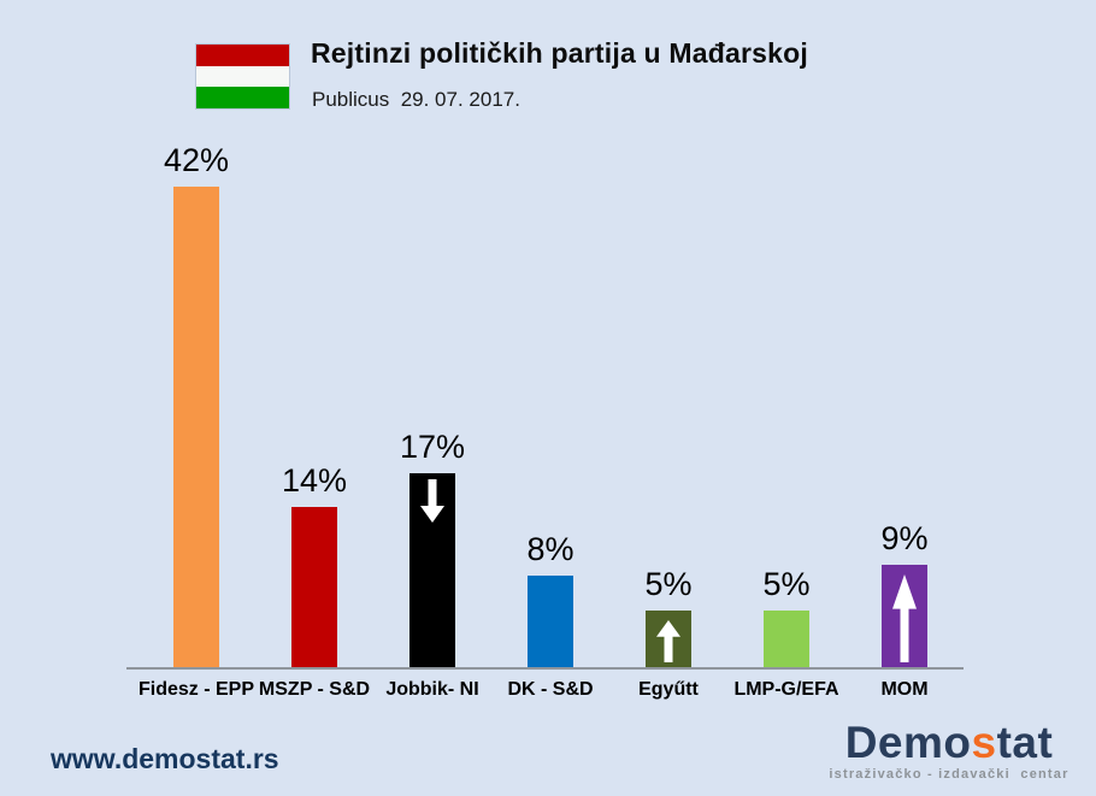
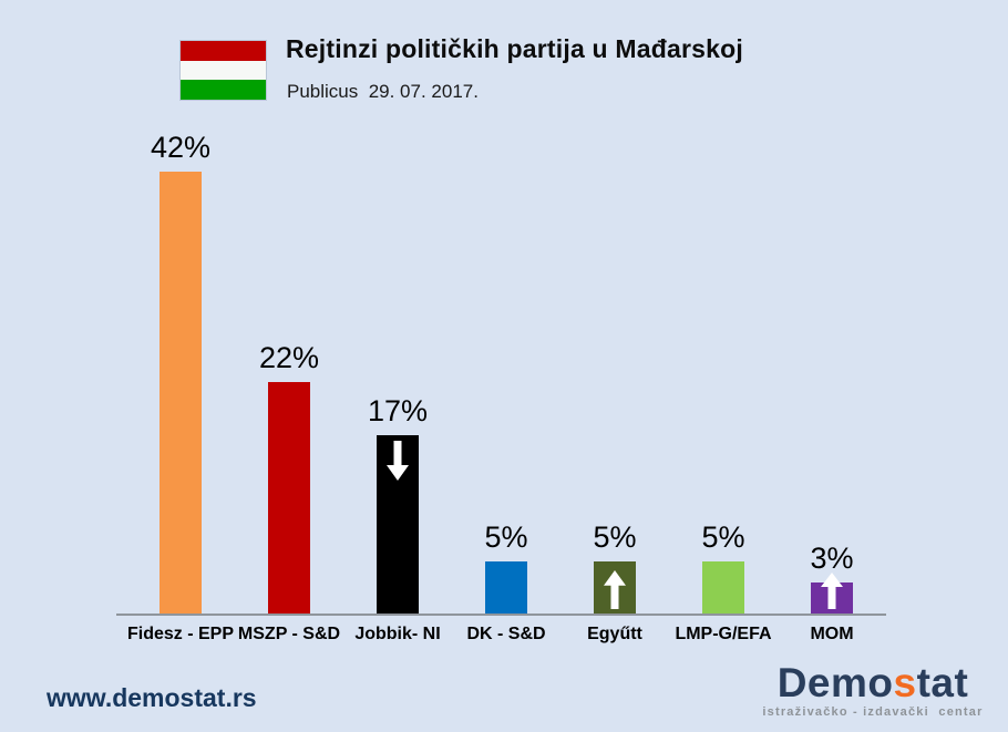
MSZP - S&D: 14% -> 22%
DK - S&D: 8% -> 5%
MOM: 9% -> 3%
